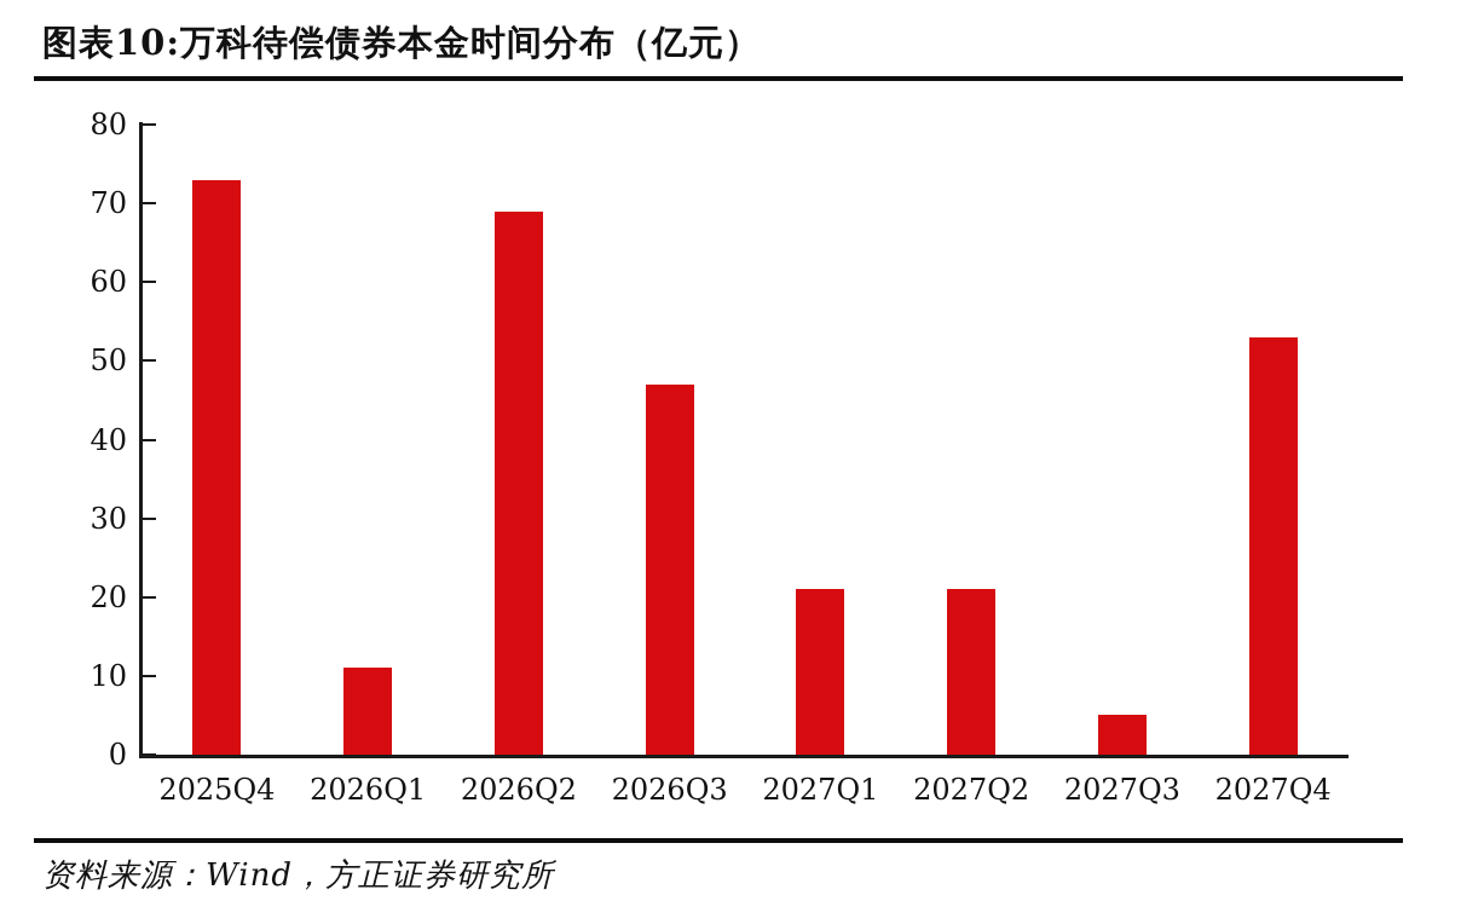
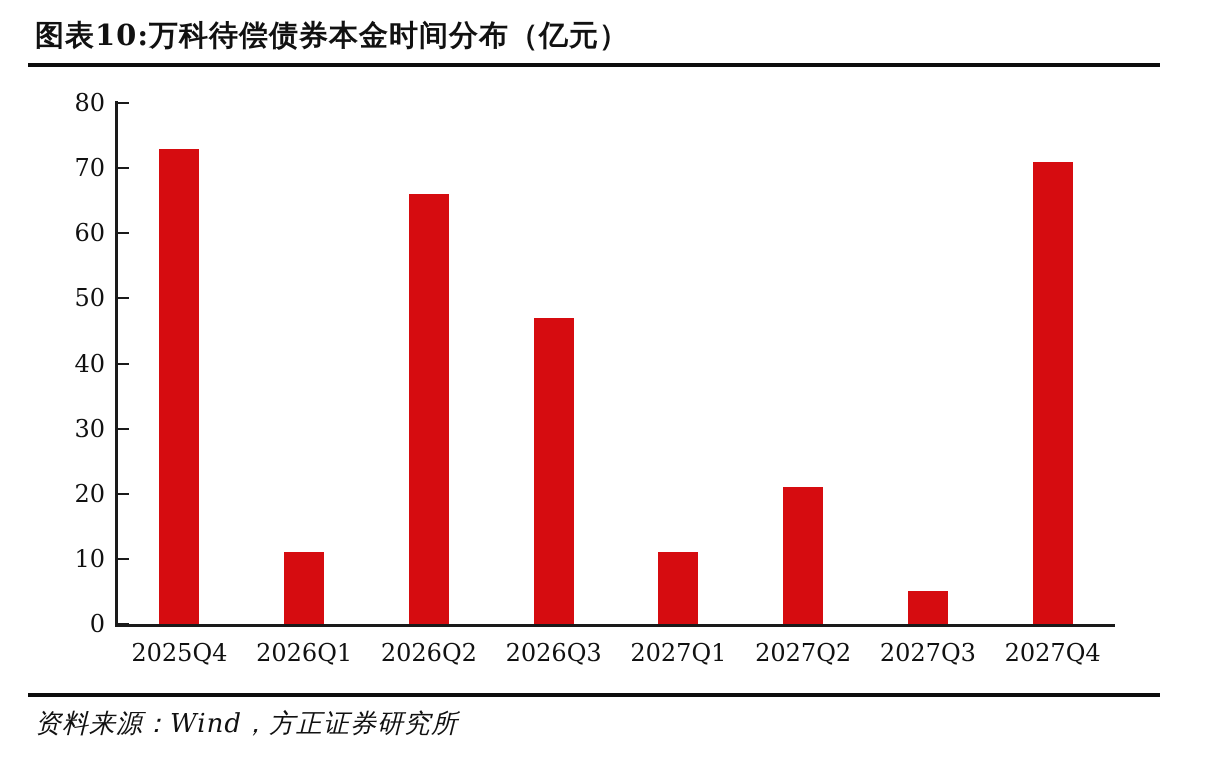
2026Q2: 69 -> 66
2027Q1: 21 -> 11
2027Q4: 53 -> 71
